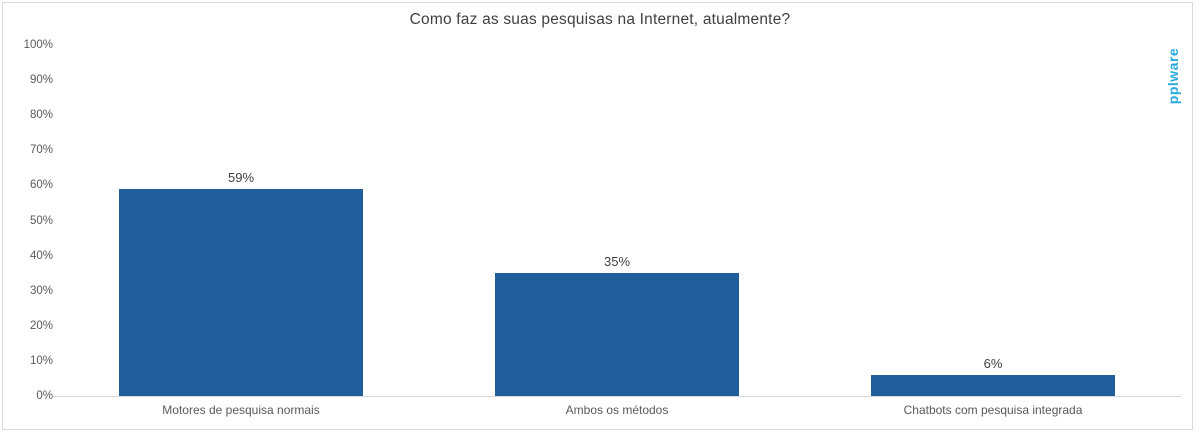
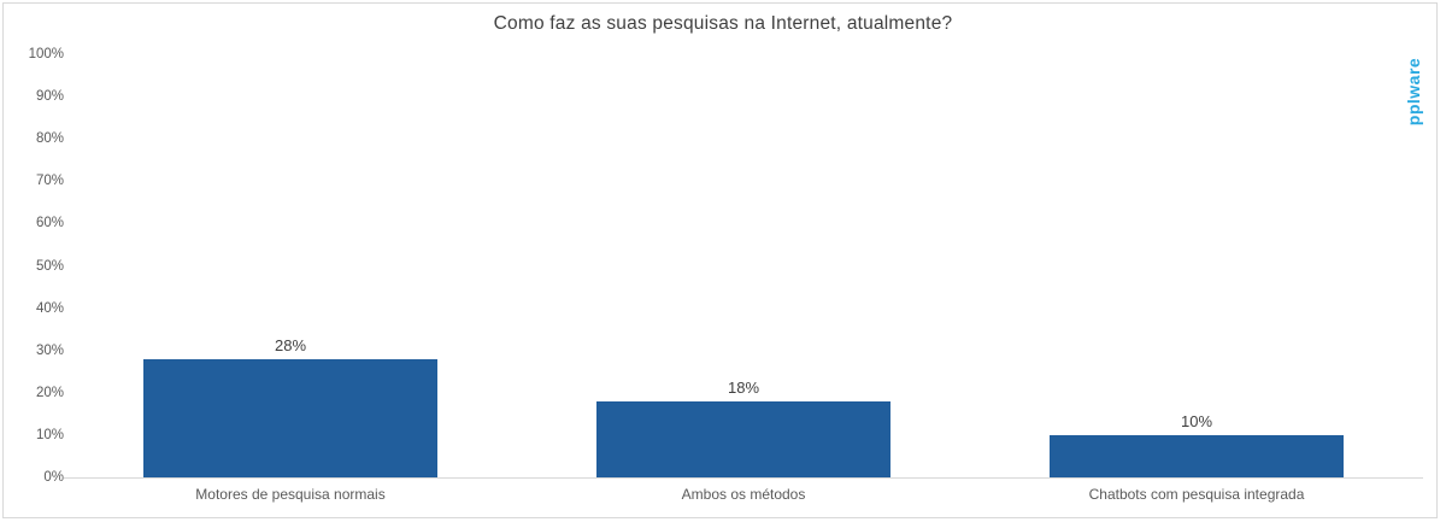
Motores de pesquisa normais: 59% -> 28%
Ambos os métodos: 35% -> 18%
Chatbots com pesquisa integrada: 6% -> 10%
